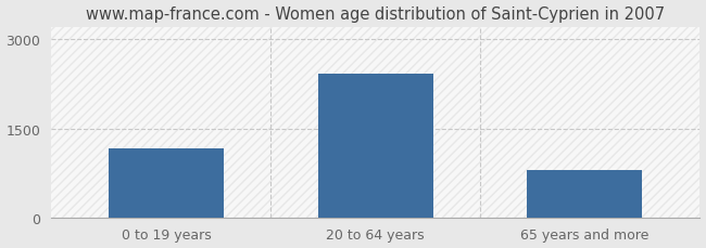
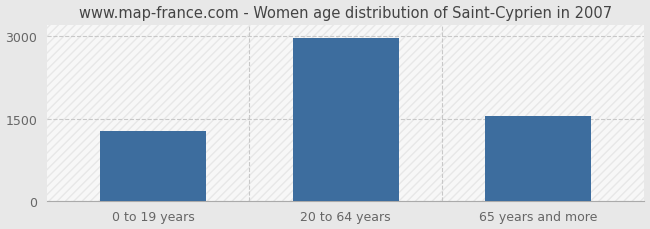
0 to 19 years: 1160 -> 1270
20 to 64 years: 2420 -> 2960
65 years and more: 800 -> 1560
